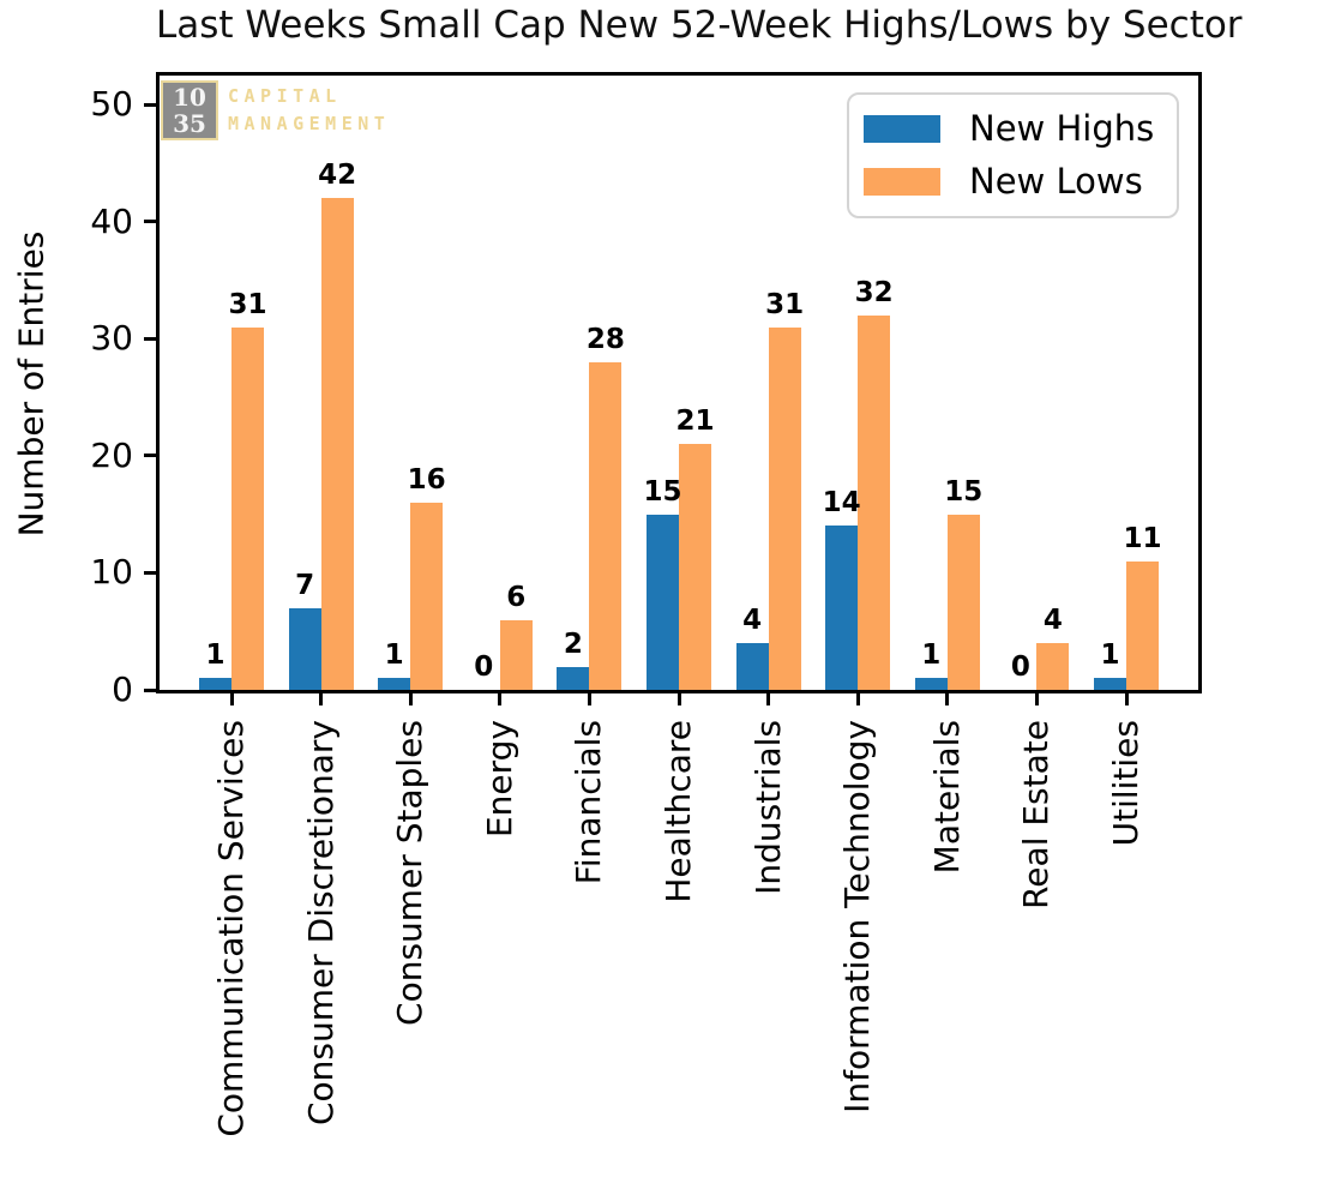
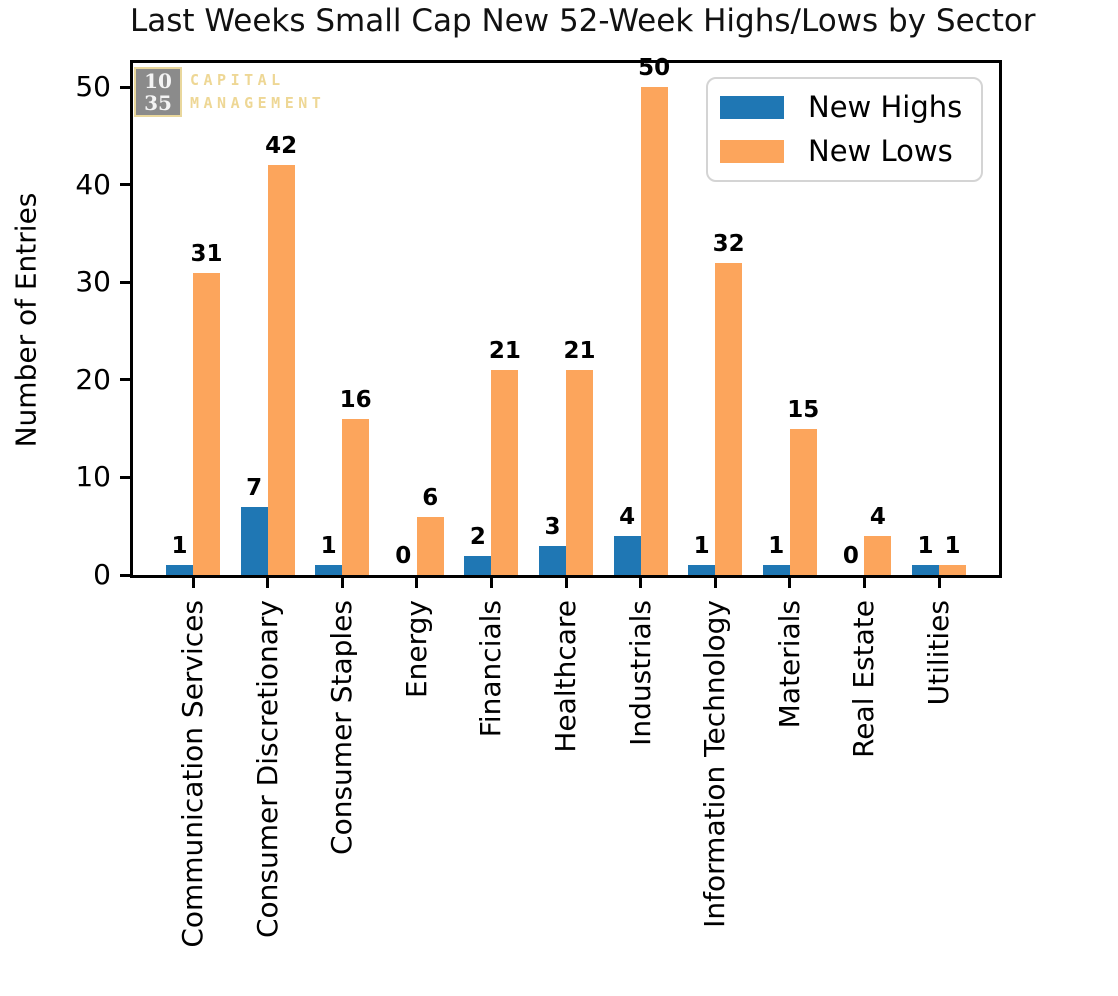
New Lows/Financials: 28 -> 21
New Highs/Healthcare: 15 -> 3
New Lows/Industrials: 31 -> 50
New Highs/Information Technology: 14 -> 1
New Lows/Utilities: 11 -> 1
